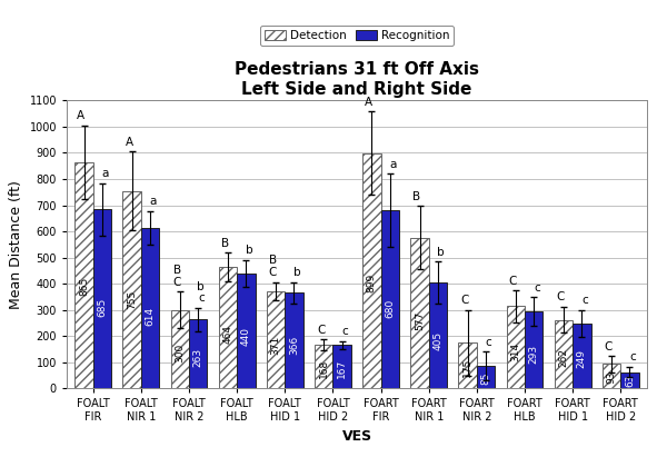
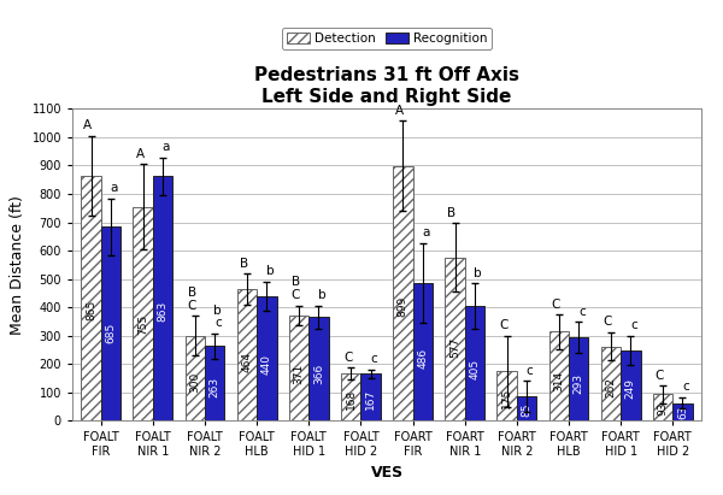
Recognition/FOALT NIR 1: 614 -> 863
Recognition/FOART FIR: 680 -> 486
